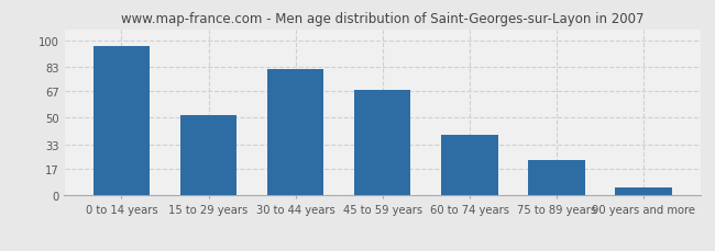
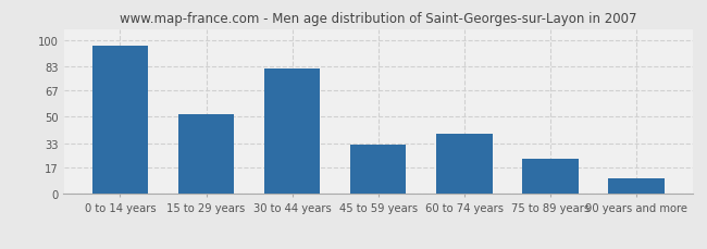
45 to 59 years: 68 -> 32
90 years and more: 5 -> 10
